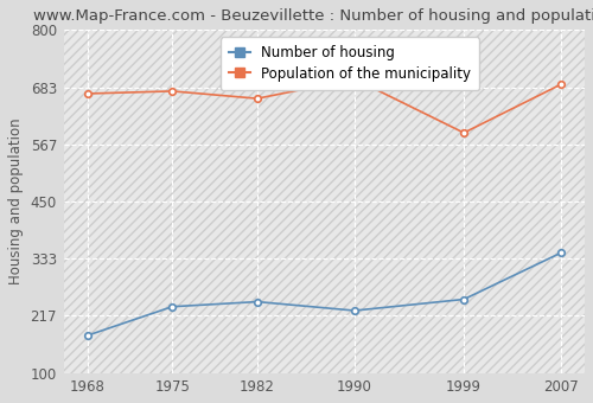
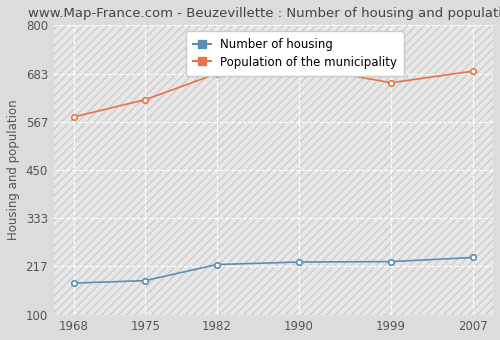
Population of the municipality/1968: 670 -> 578
Number of housing/1975: 235 -> 182
Population of the municipality/1975: 675 -> 620
Number of housing/1982: 245 -> 221
Population of the municipality/1982: 660 -> 683
Number of housing/1999: 250 -> 228
Population of the municipality/1999: 590 -> 661
Number of housing/2007: 345 -> 238
